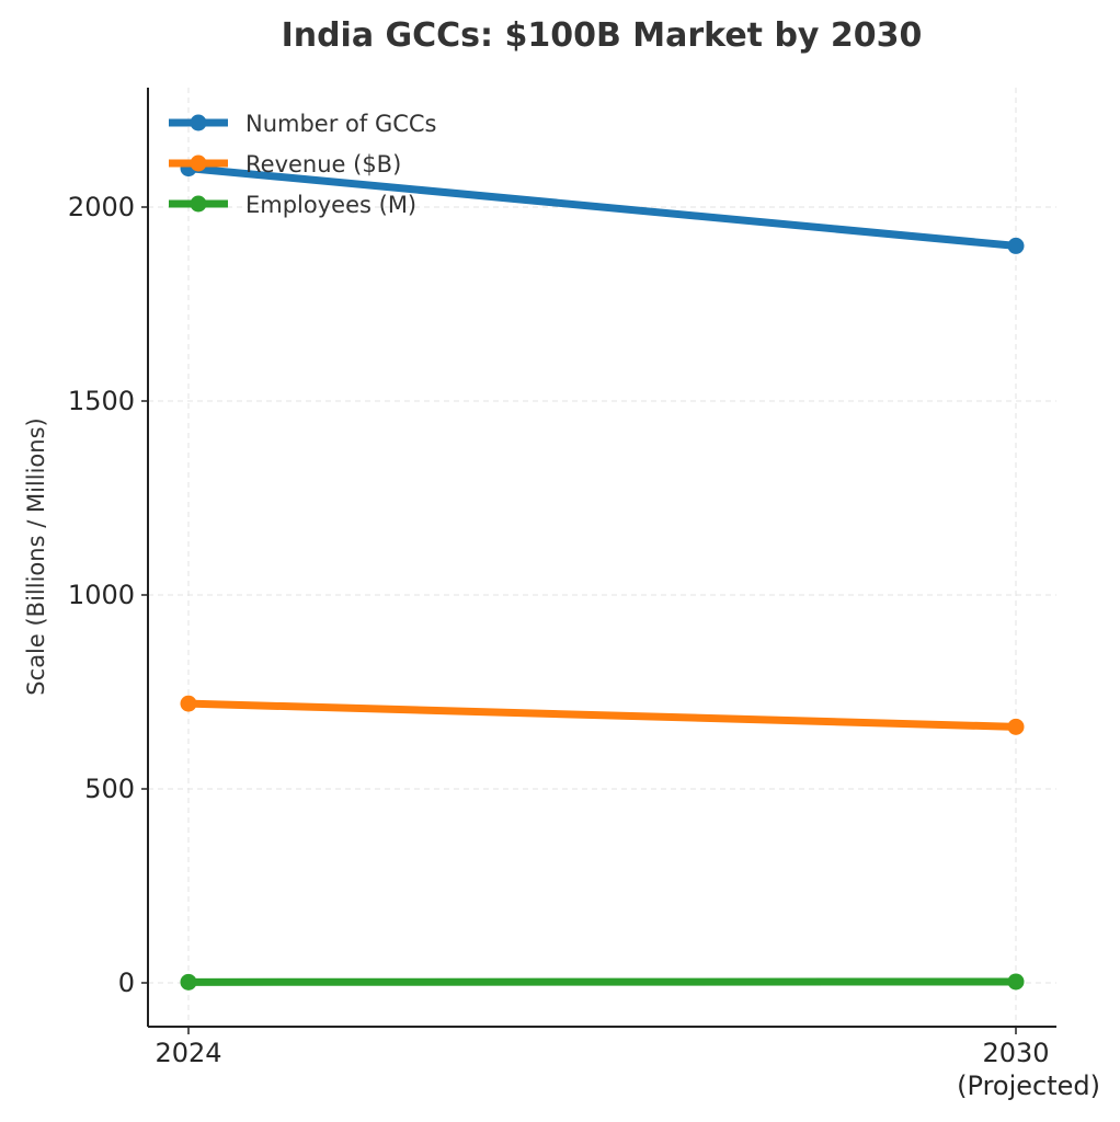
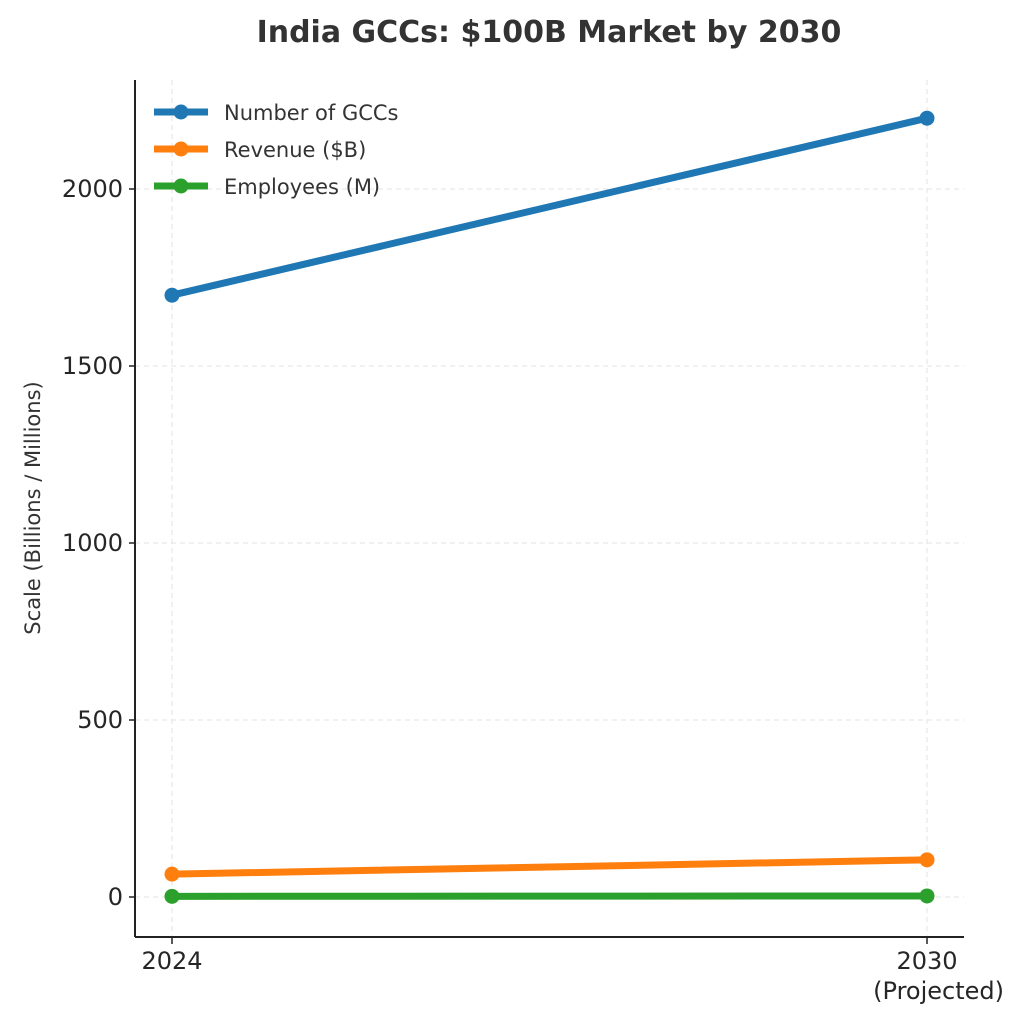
Number of GCCs/2024: 2100 -> 1700
Revenue ($B)/2024: 720 -> 60
Number of GCCs/2030 (Projected): 1900 -> 2200
Revenue ($B)/2030 (Projected): 660 -> 100
